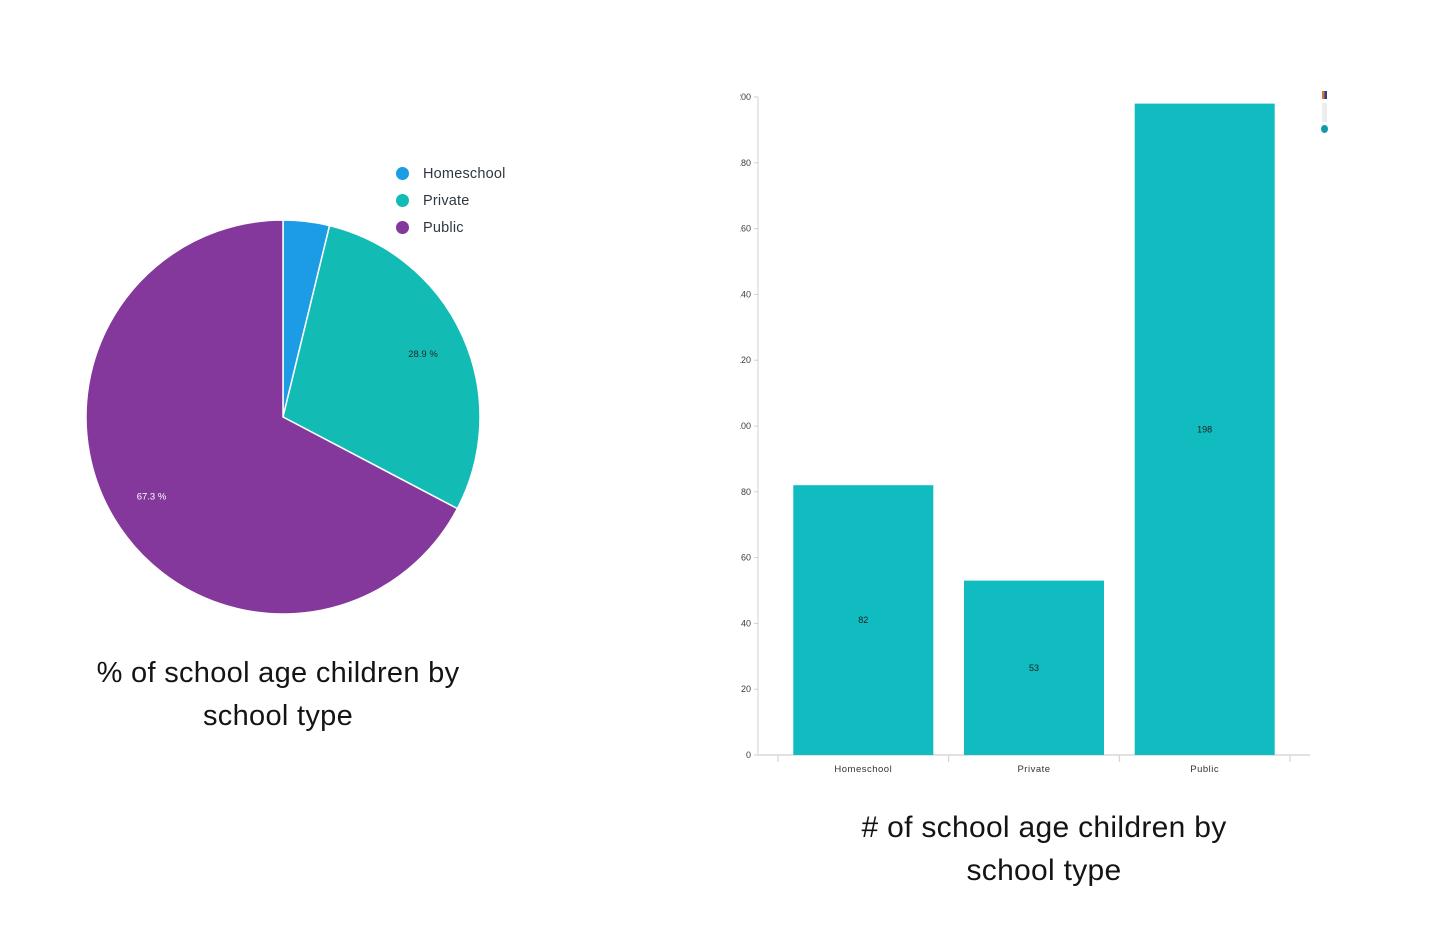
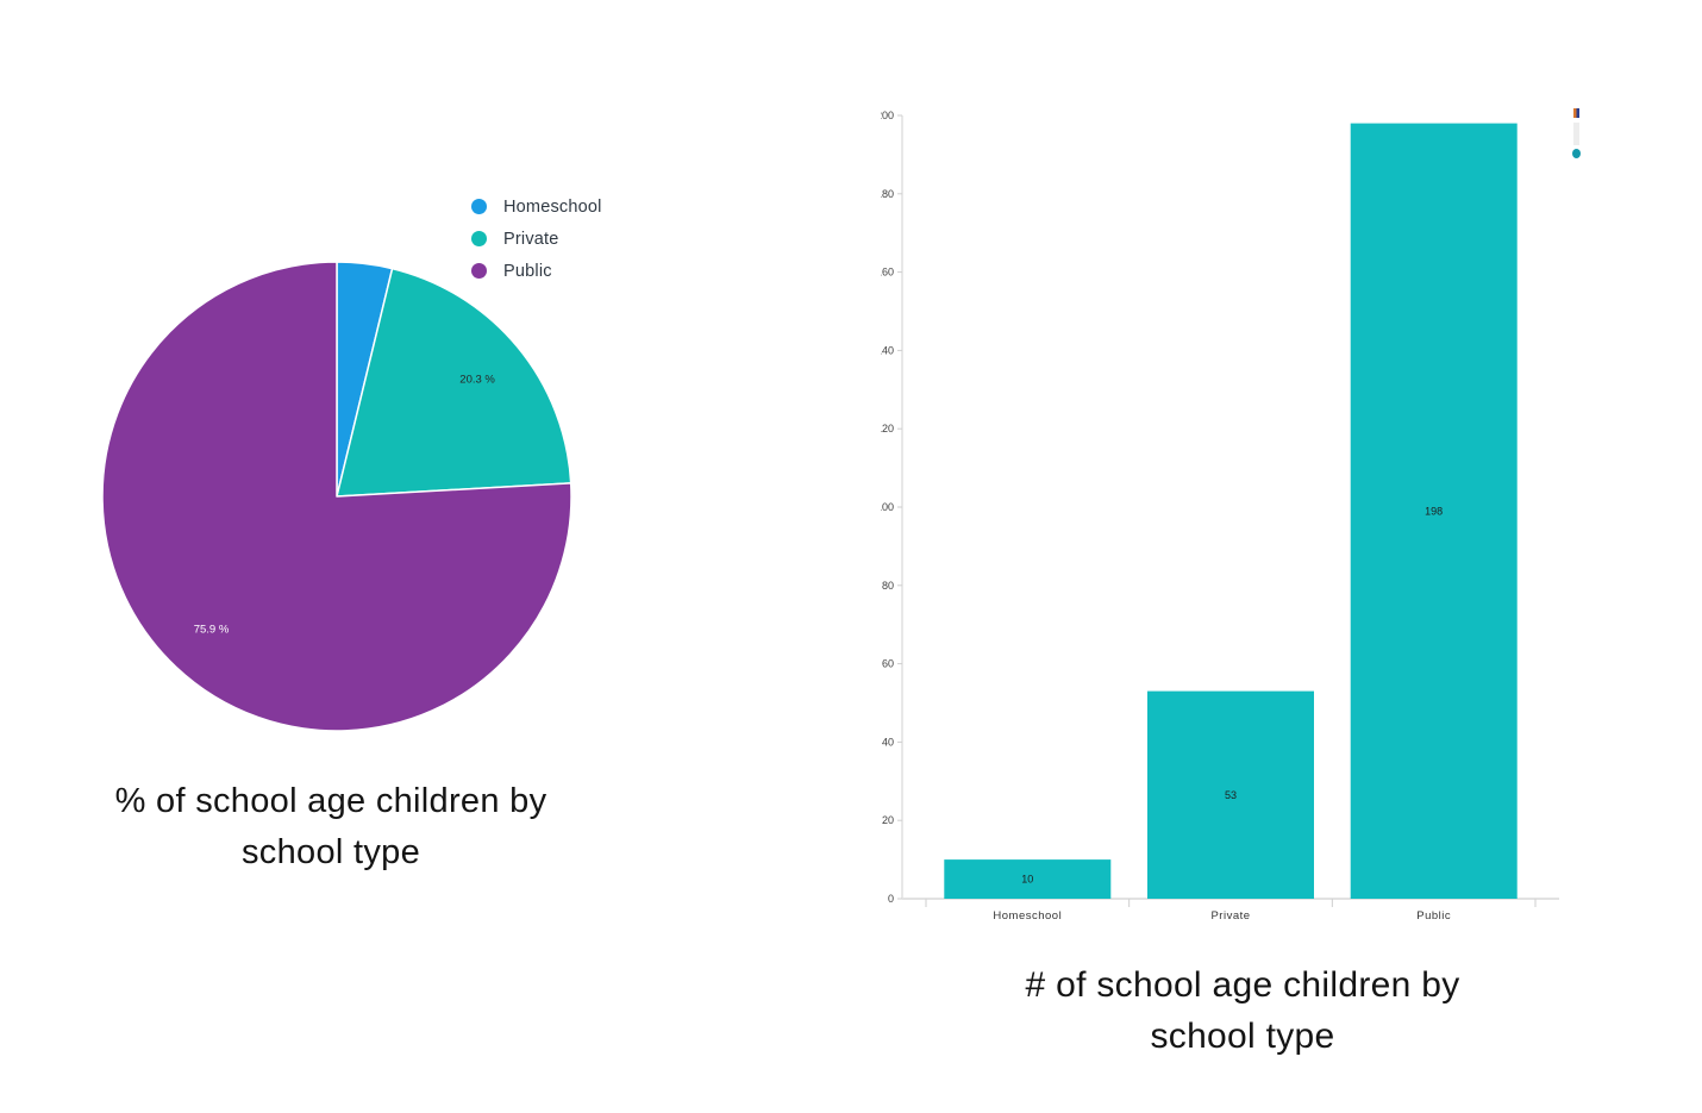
% of school age children by school type/Private: 28.9 -> 20.3
% of school age children by school type/Public: 67.3 -> 75.9
# of school age children by school type/Homeschool: 82 -> 10
